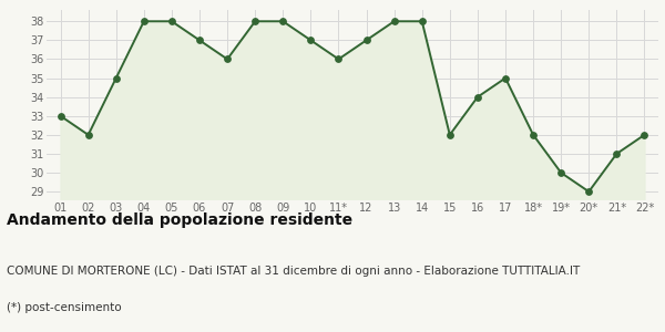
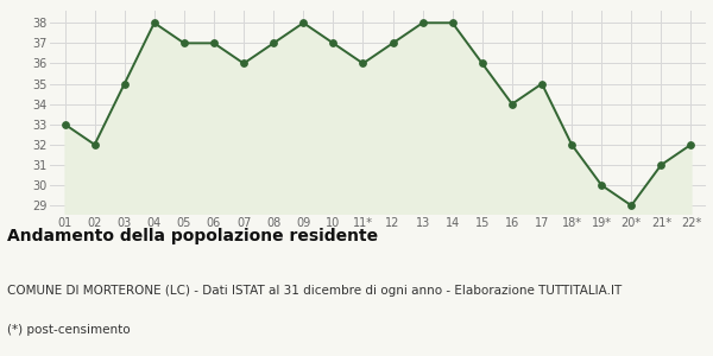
05: 38 -> 37
08: 38 -> 37
15: 32 -> 36
